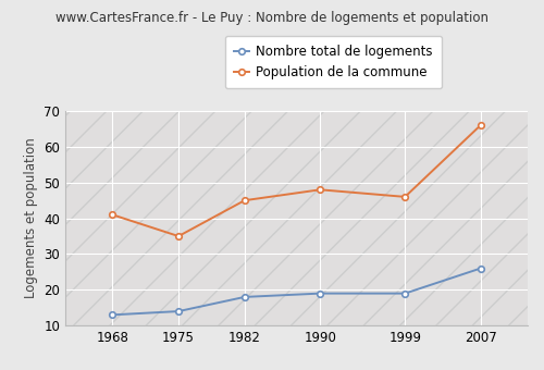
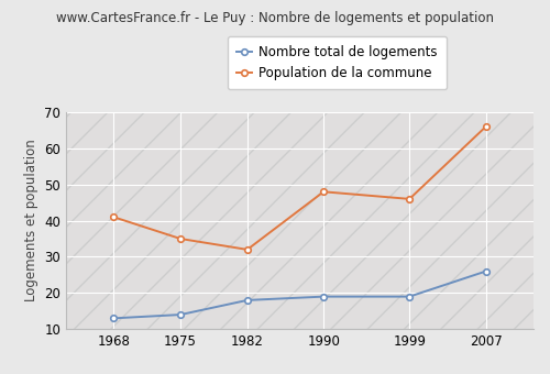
Population de la commune/1982: 45 -> 32
